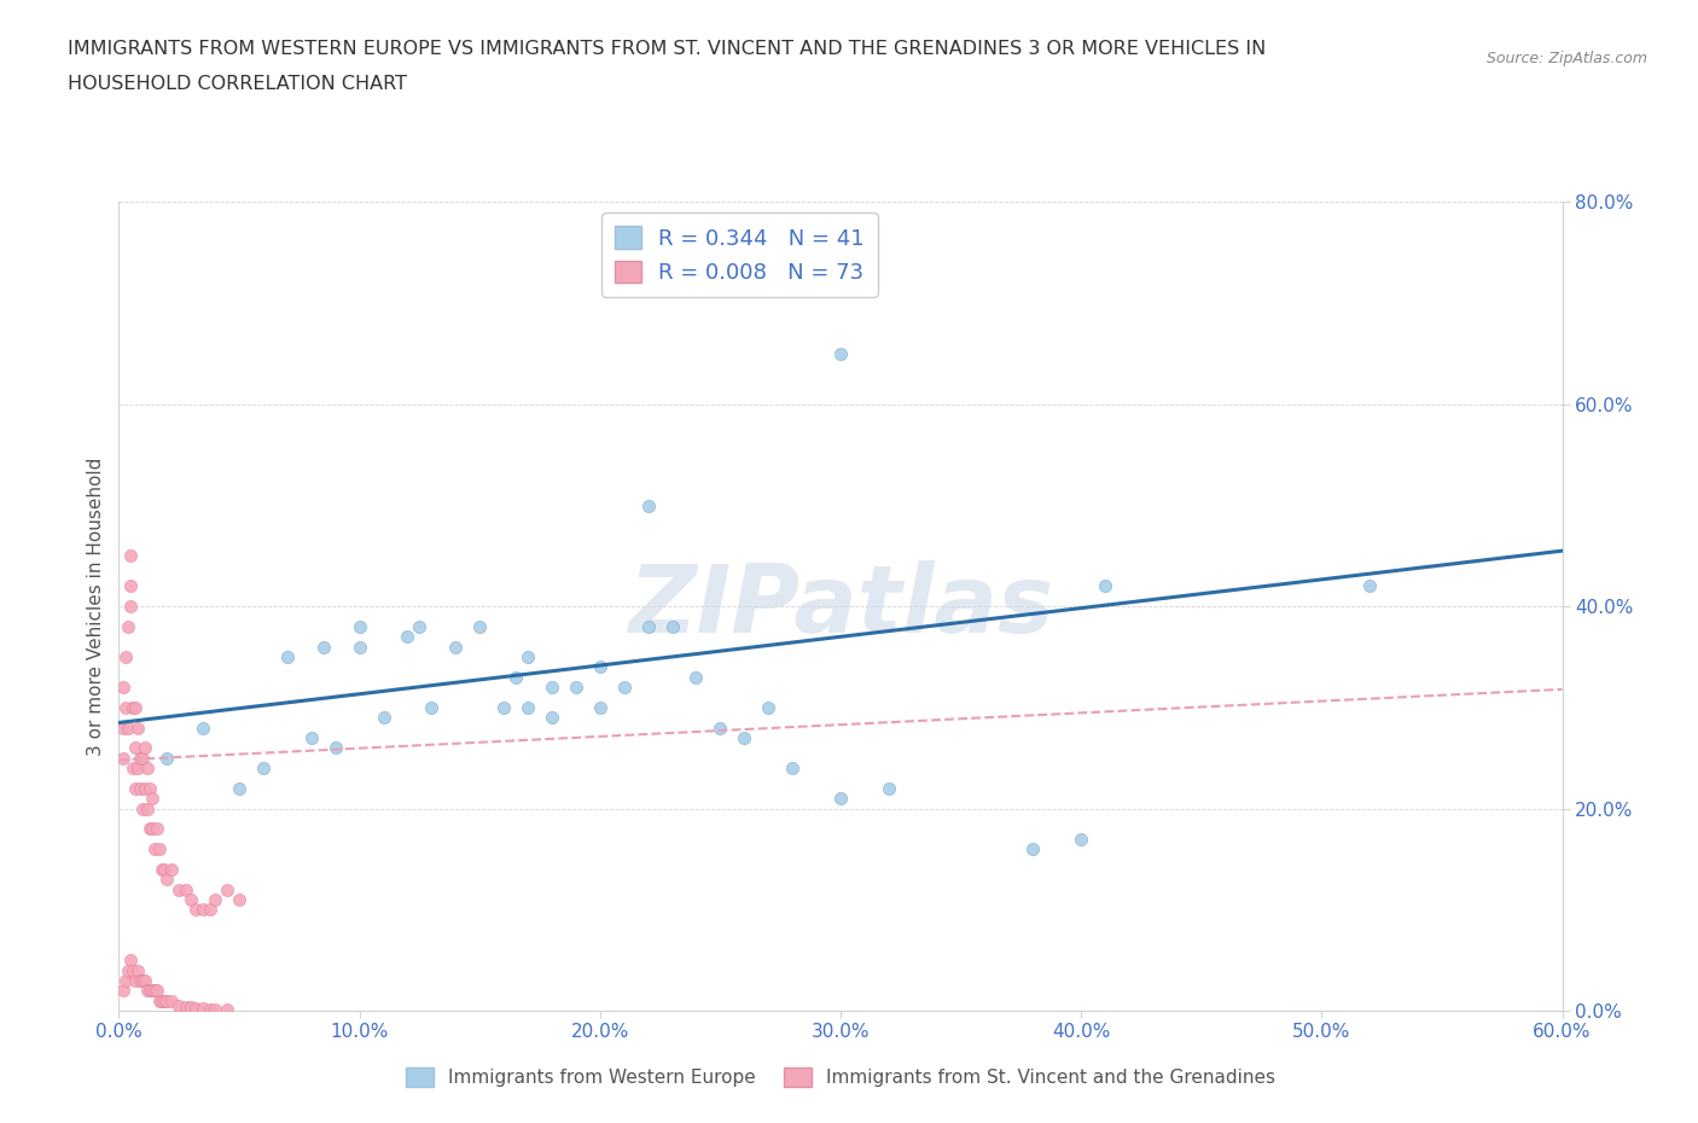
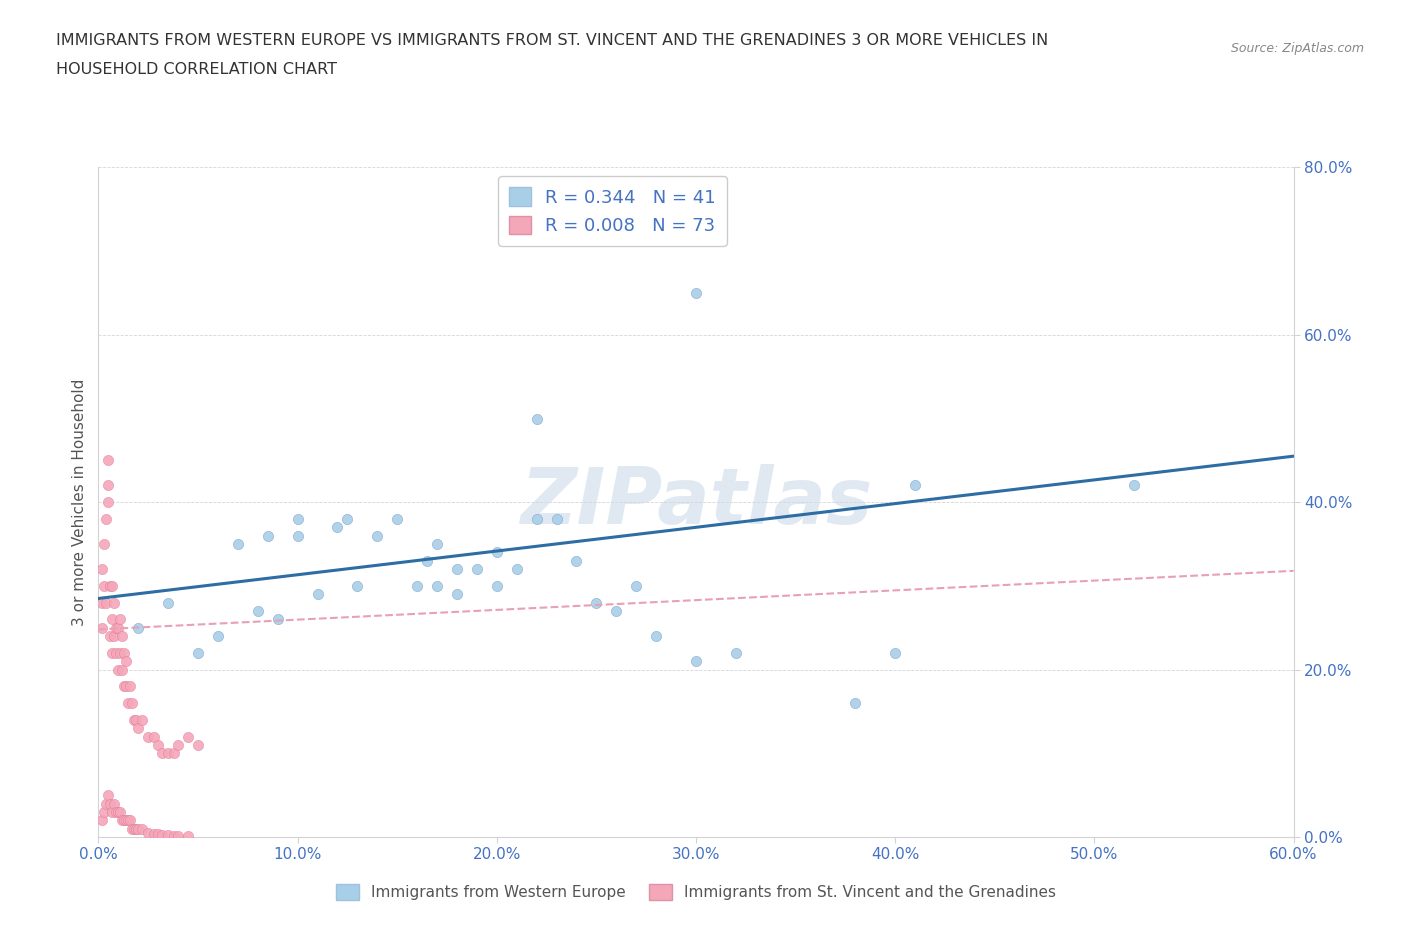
Immigrants from Western Europe/40.0%: 17% -> 22%
